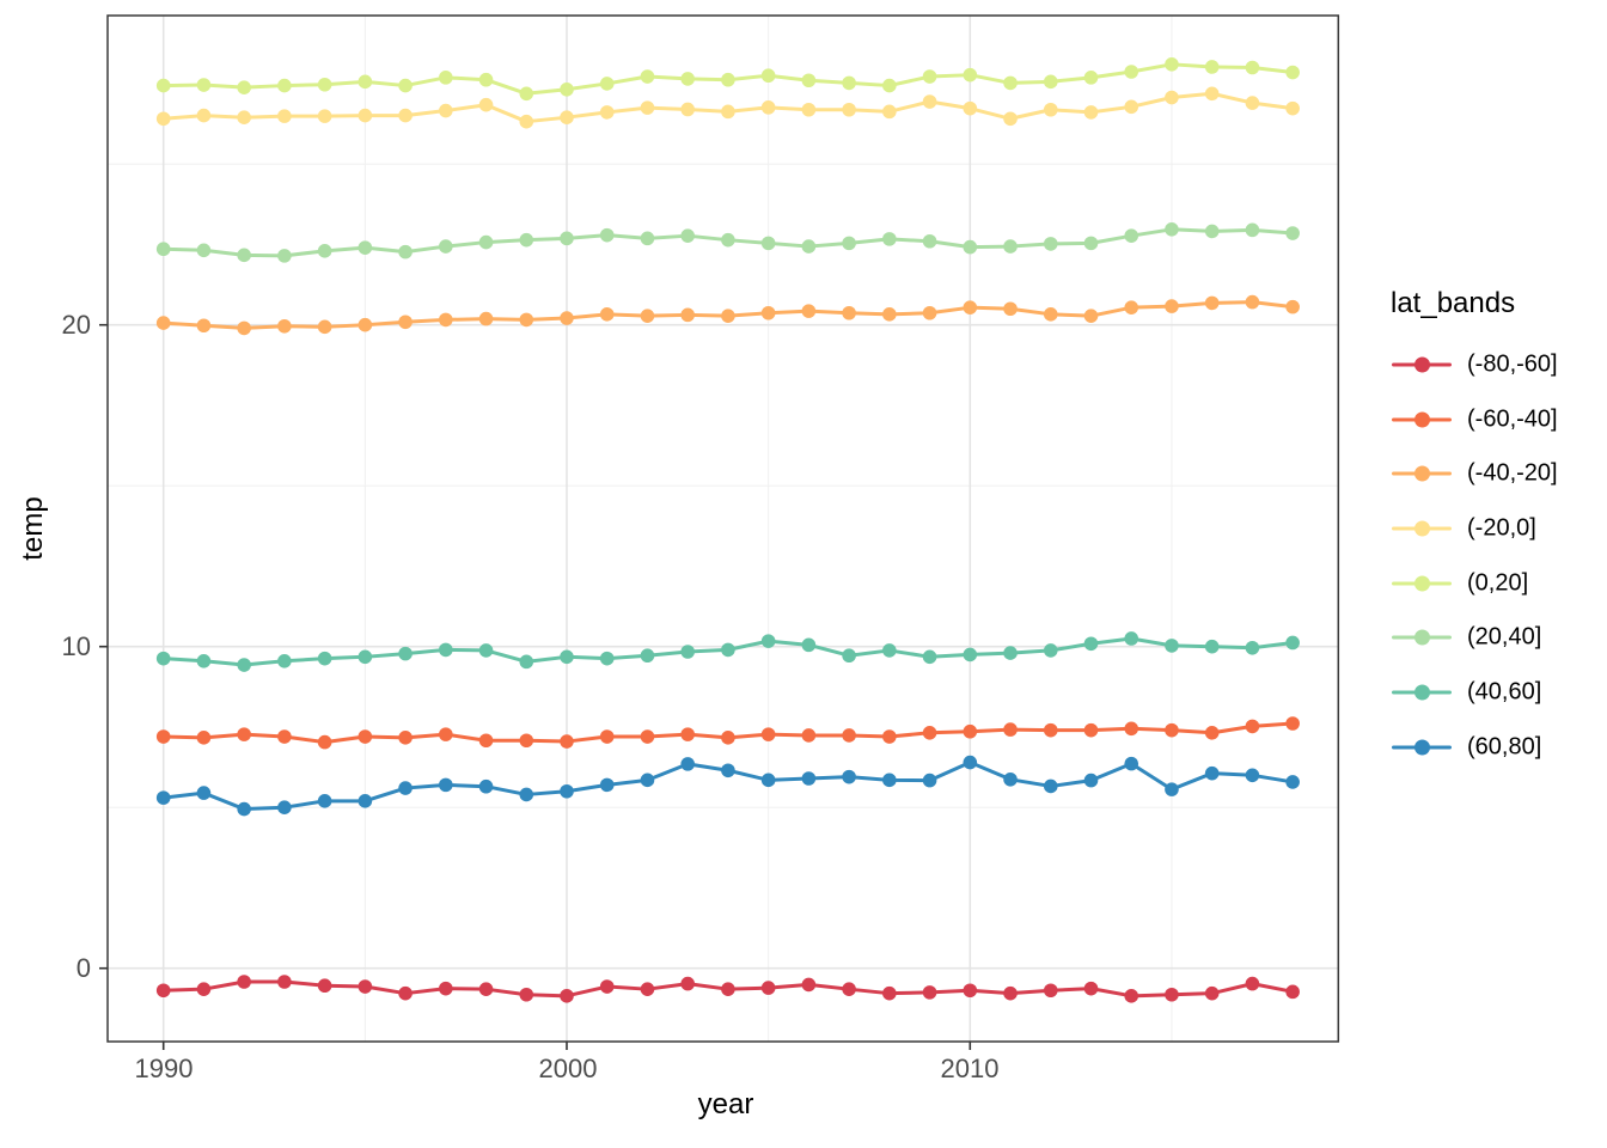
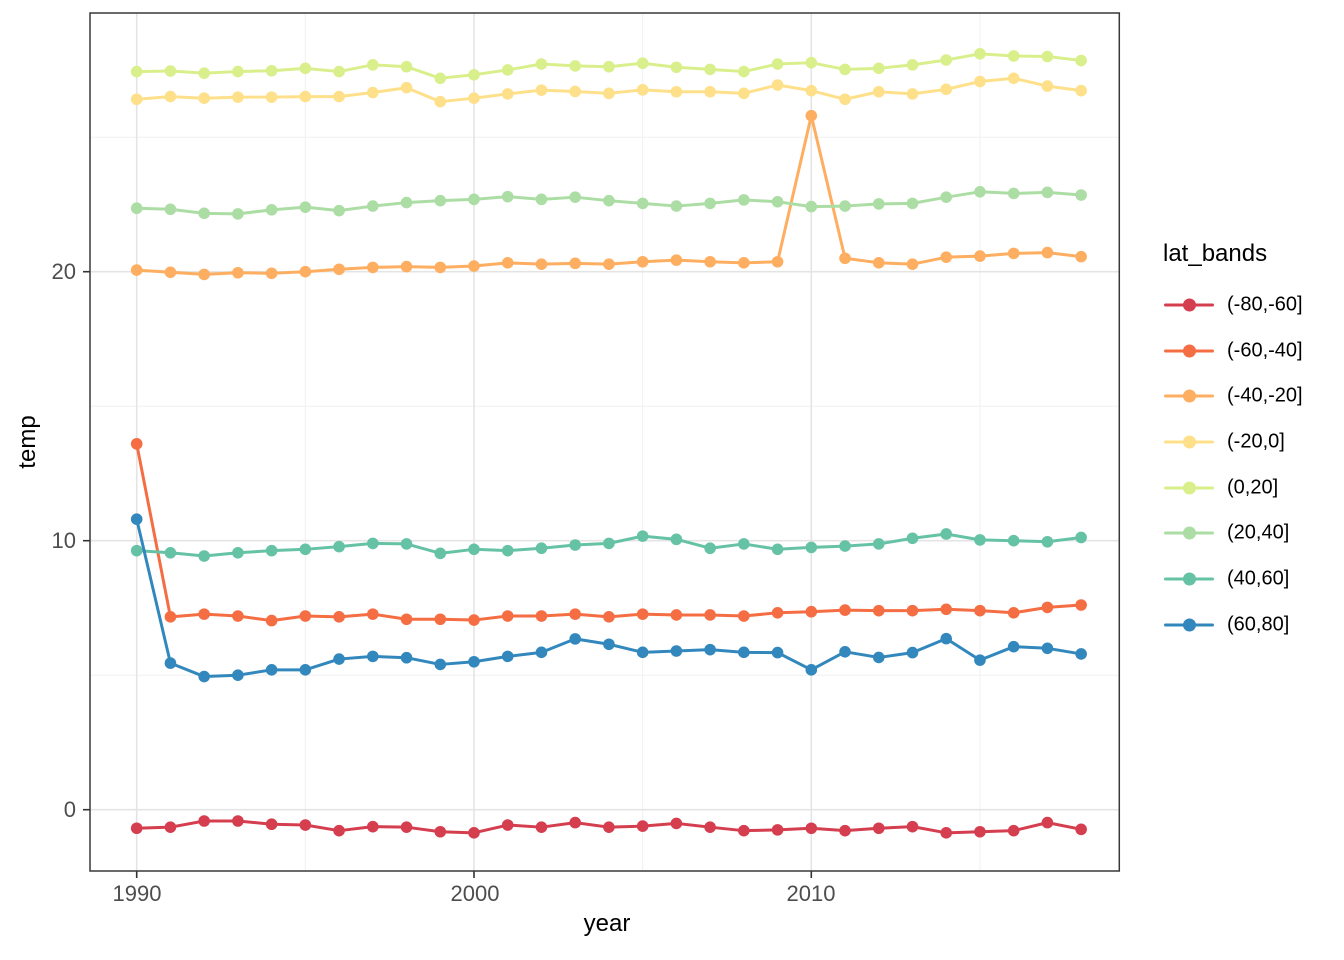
(-60,-40]/1990: 7.2 -> 13.6
(60,80]/1990: 5.3 -> 10.8
(-40,-20]/2010: 20.5 -> 25.8
(60,80]/2010: 6.4 -> 5.2
